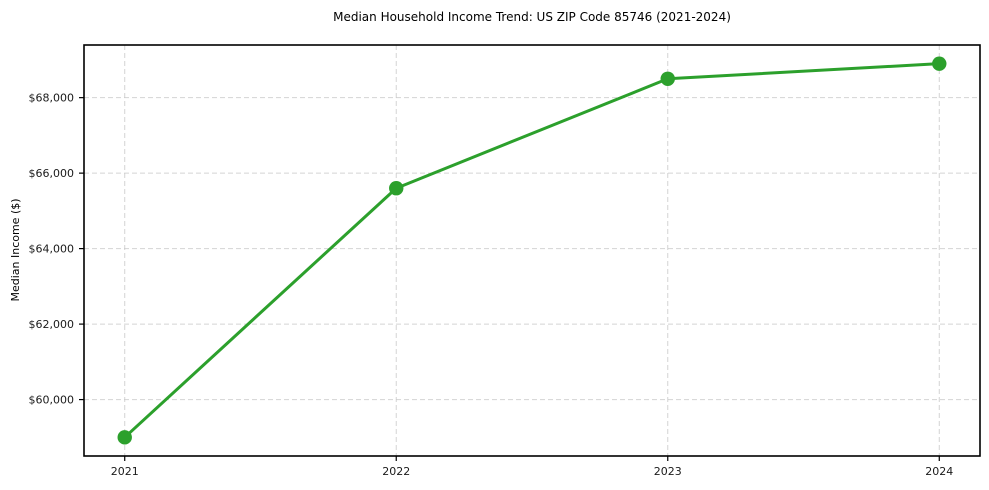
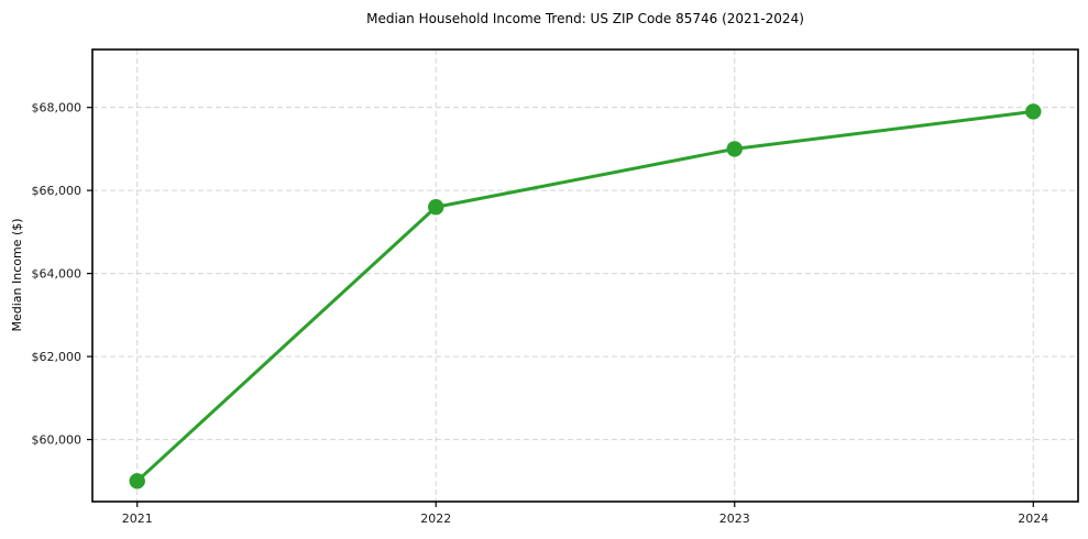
2023: $68500 -> $67000
2024: $68900 -> $67900
